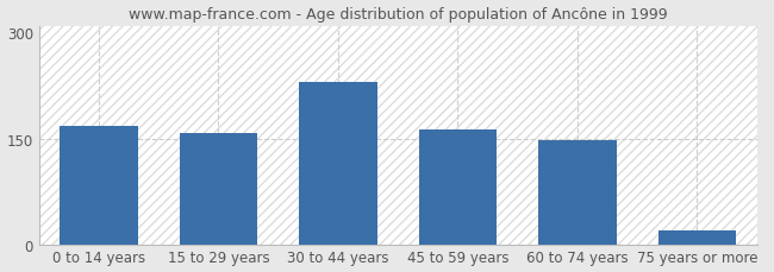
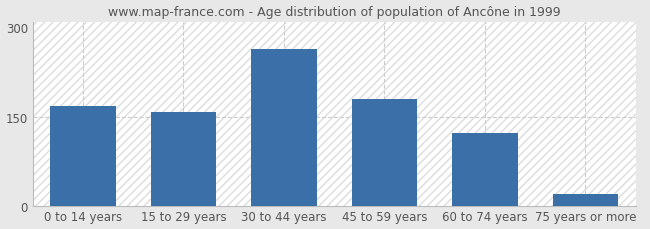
30 to 44 years: 230 -> 264
45 to 59 years: 163 -> 180
60 to 74 years: 148 -> 122
